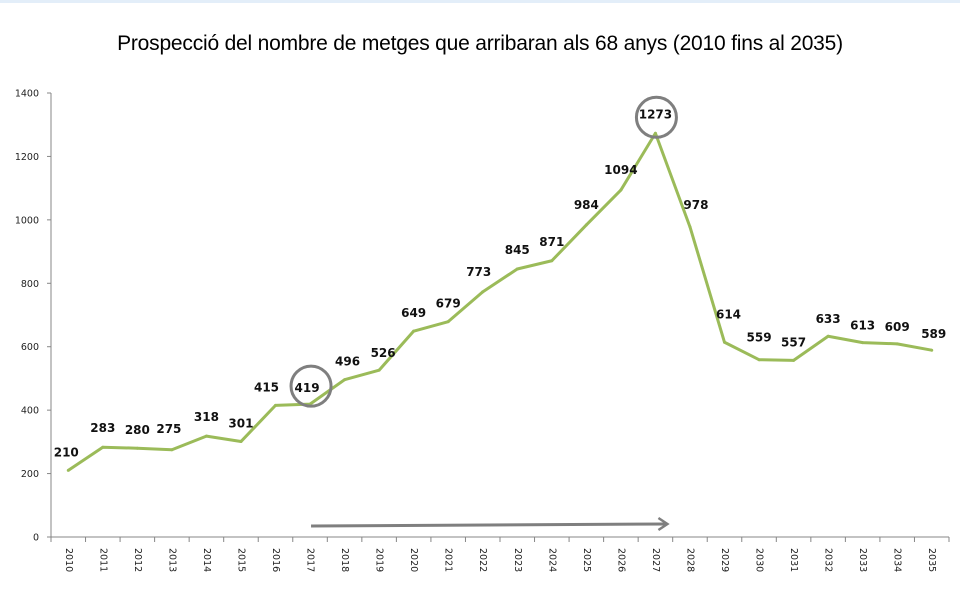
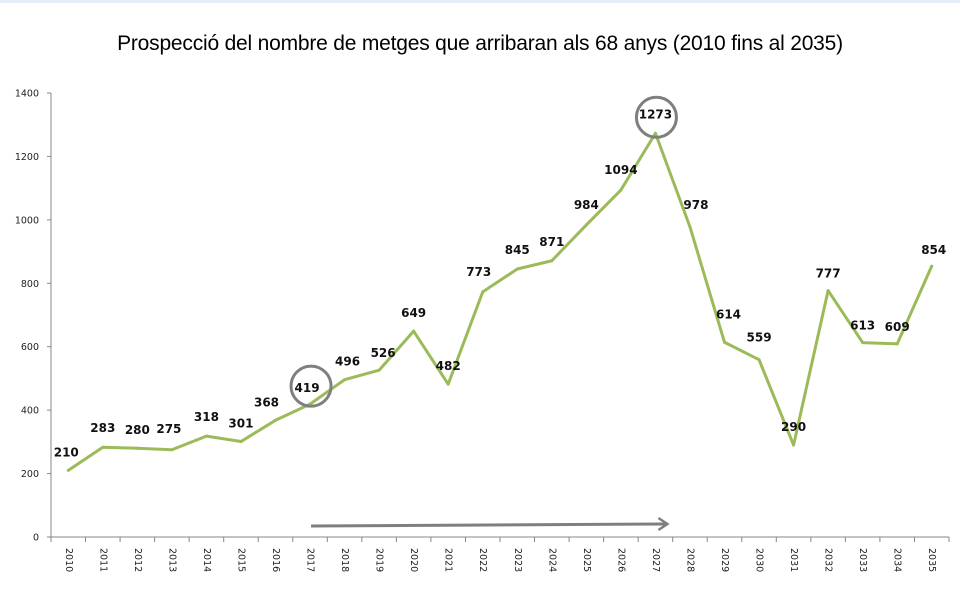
2016: 415 -> 368
2021: 679 -> 482
2031: 557 -> 290
2032: 633 -> 777
2035: 589 -> 854
